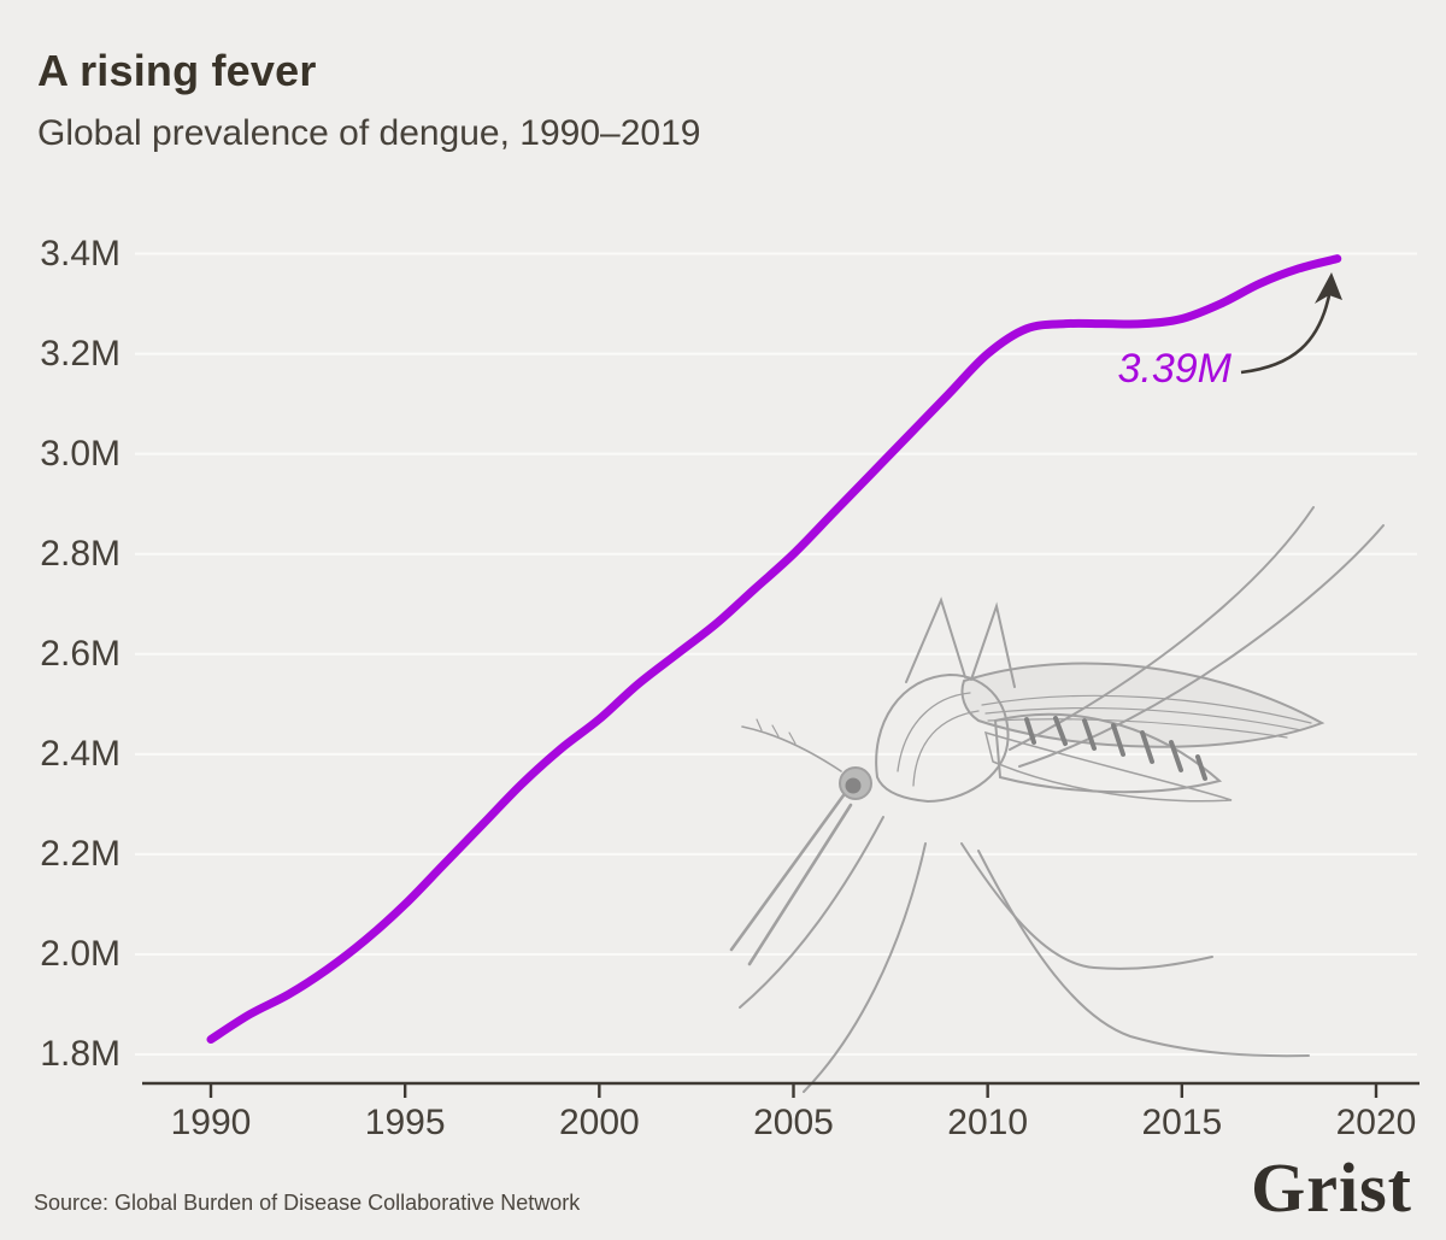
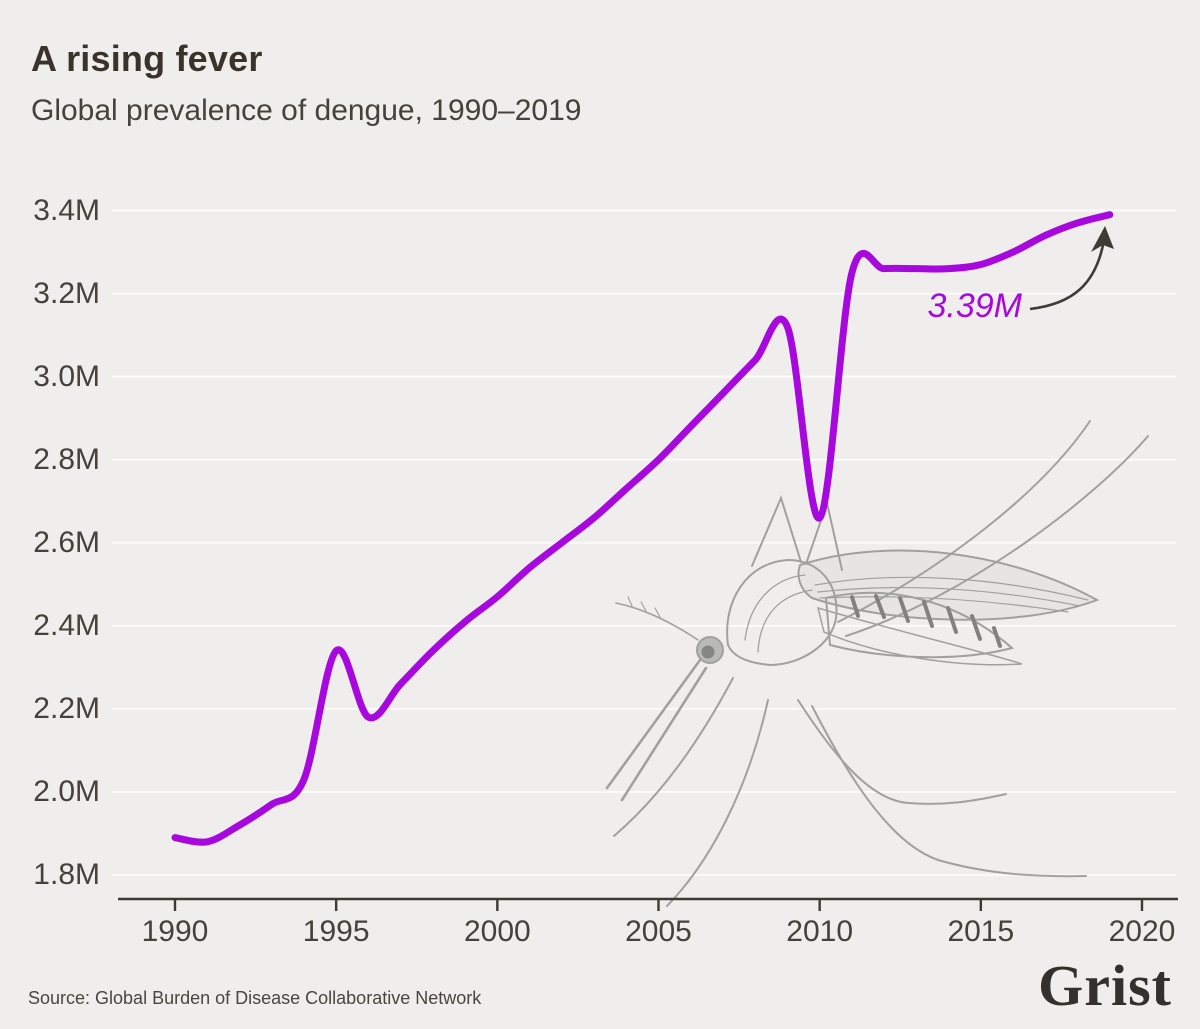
1990: 1.83M -> 1.89M
1995: 2.10M -> 2.34M
2010: 3.20M -> 2.66M
